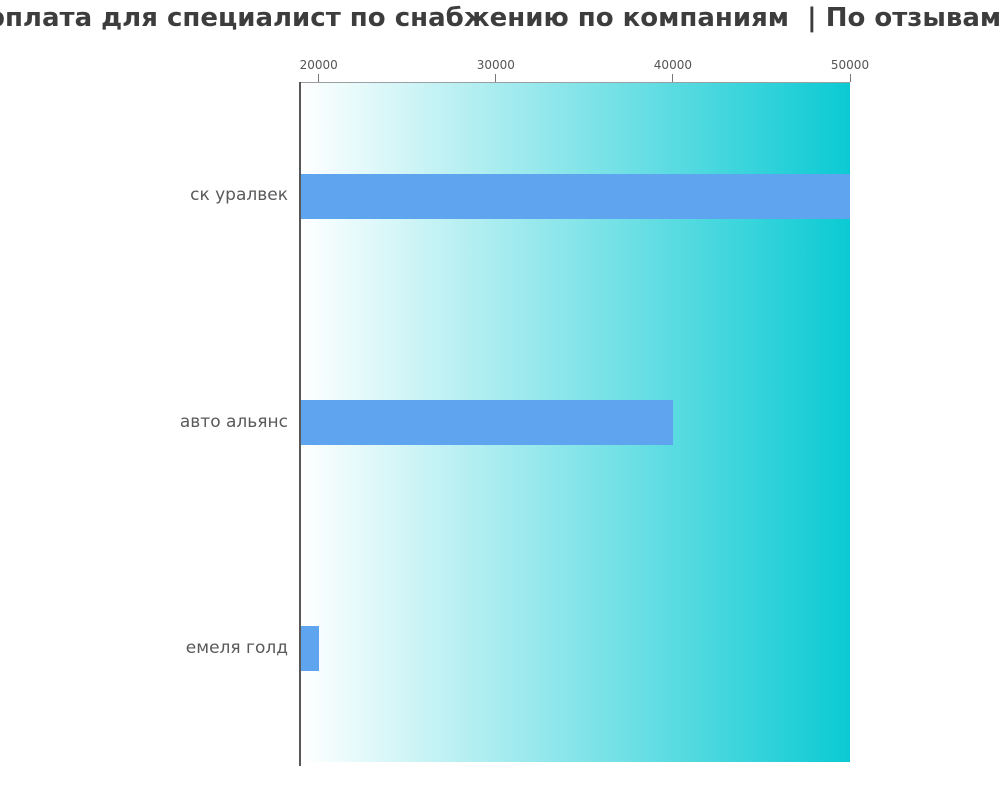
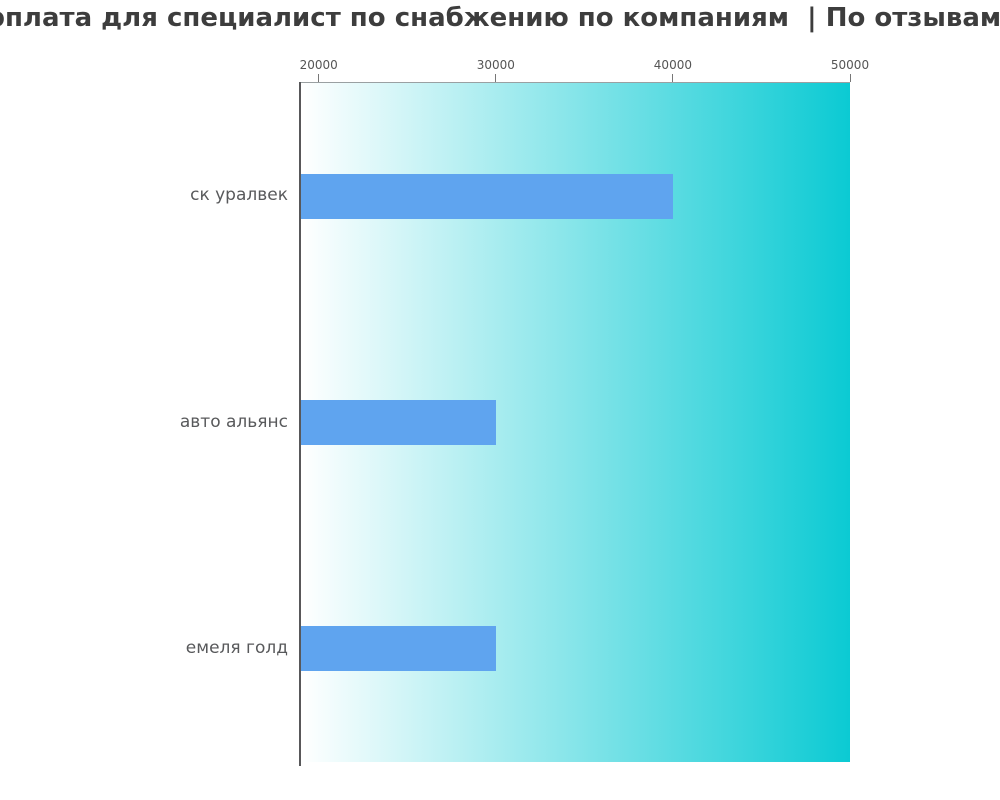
ск уралвек: 50000 -> 40000
авто альянс: 40000 -> 30000
емеля голд: 20000 -> 30000
